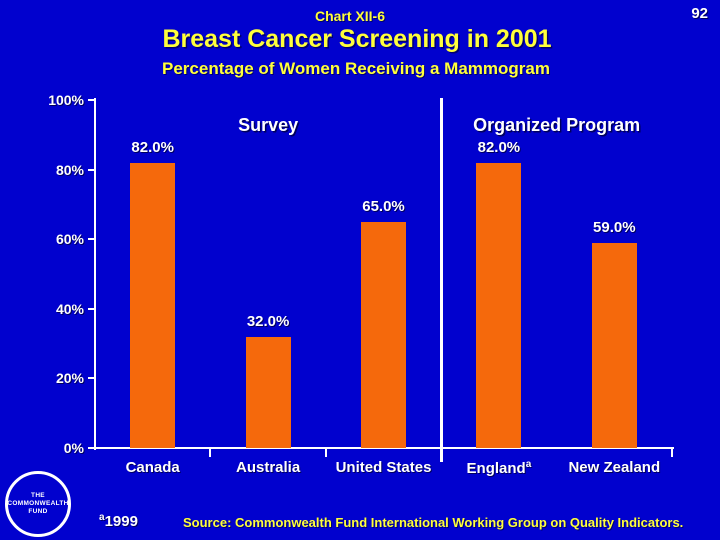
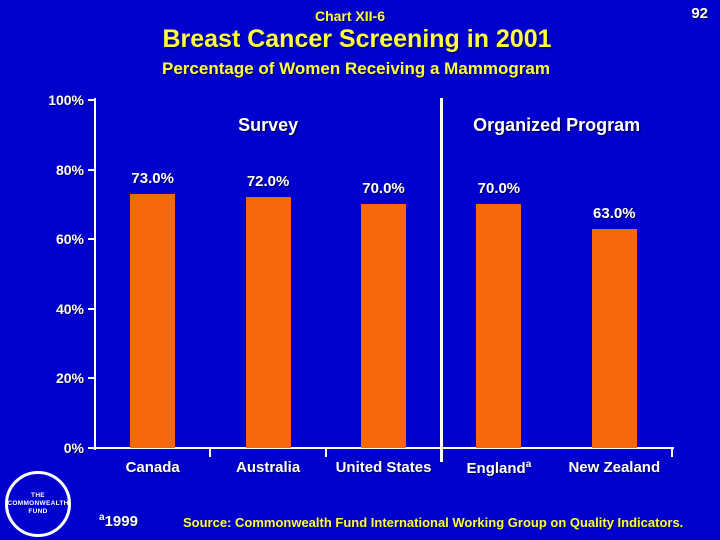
Canada: 82.0% -> 73.0%
Australia: 32.0% -> 72.0%
United States: 65.0% -> 70.0%
England: 82.0% -> 70.0%
New Zealand: 59.0% -> 63.0%
